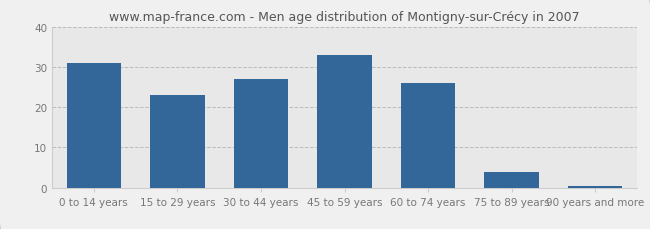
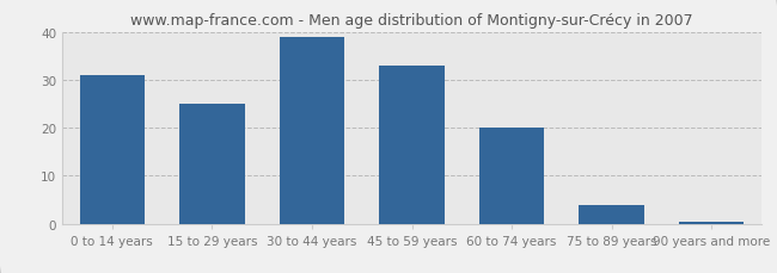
15 to 29 years: 23.0 -> 25.0
30 to 44 years: 27.0 -> 39.0
60 to 74 years: 26.0 -> 20.0
